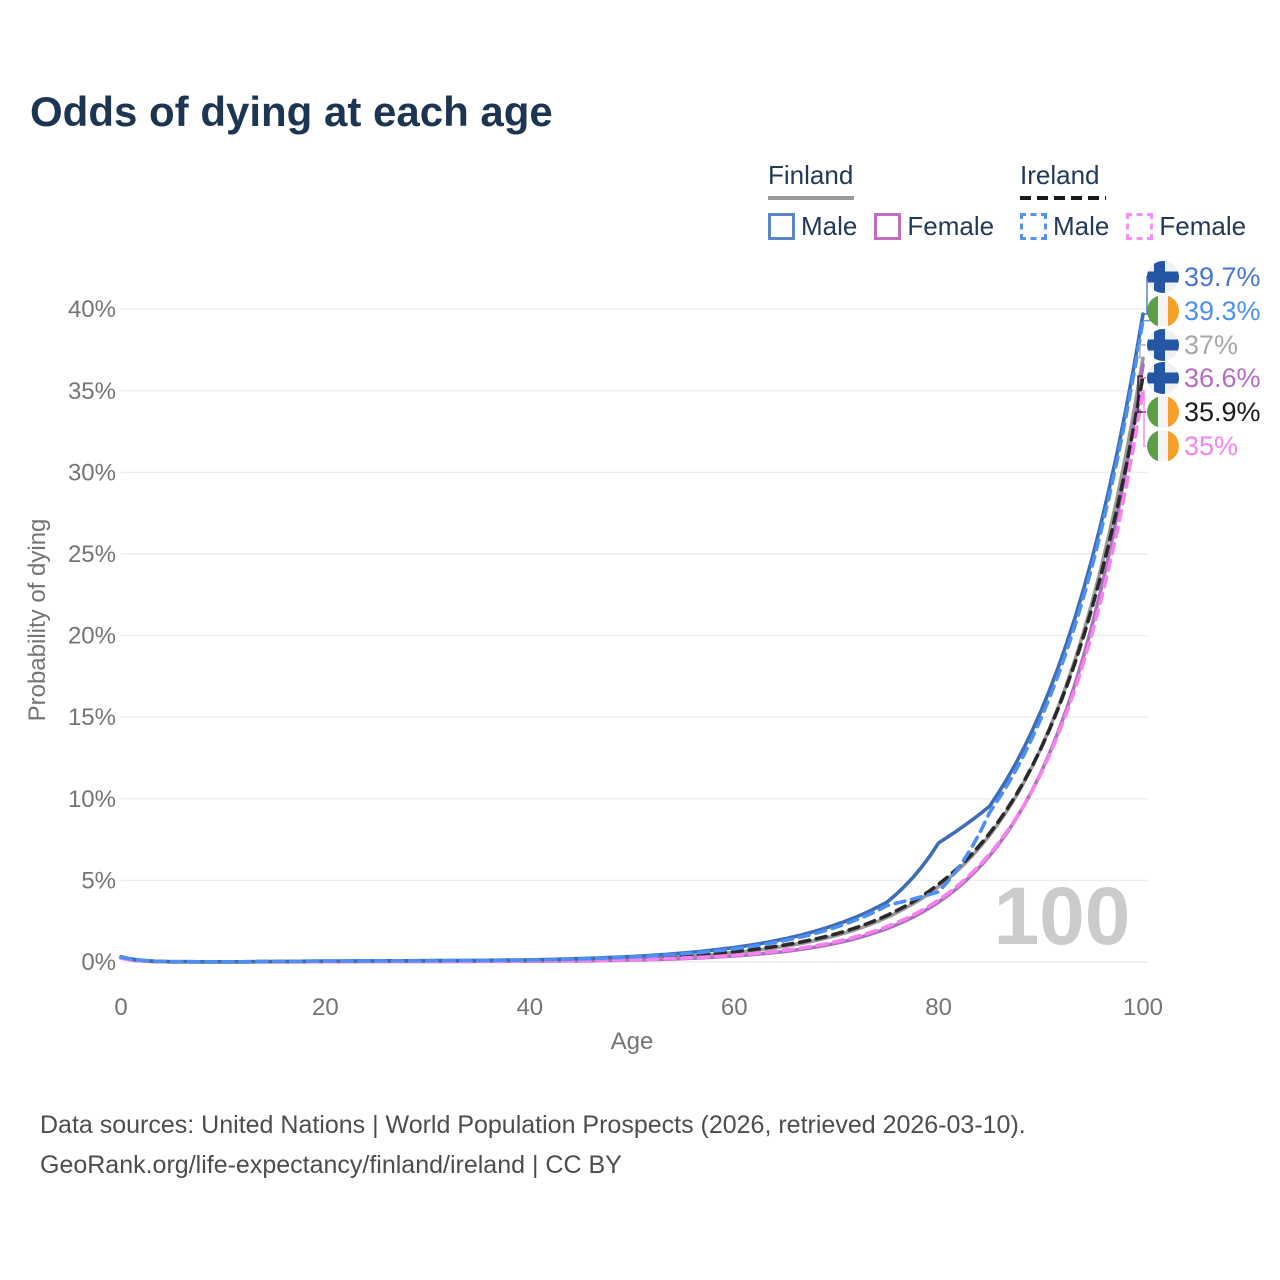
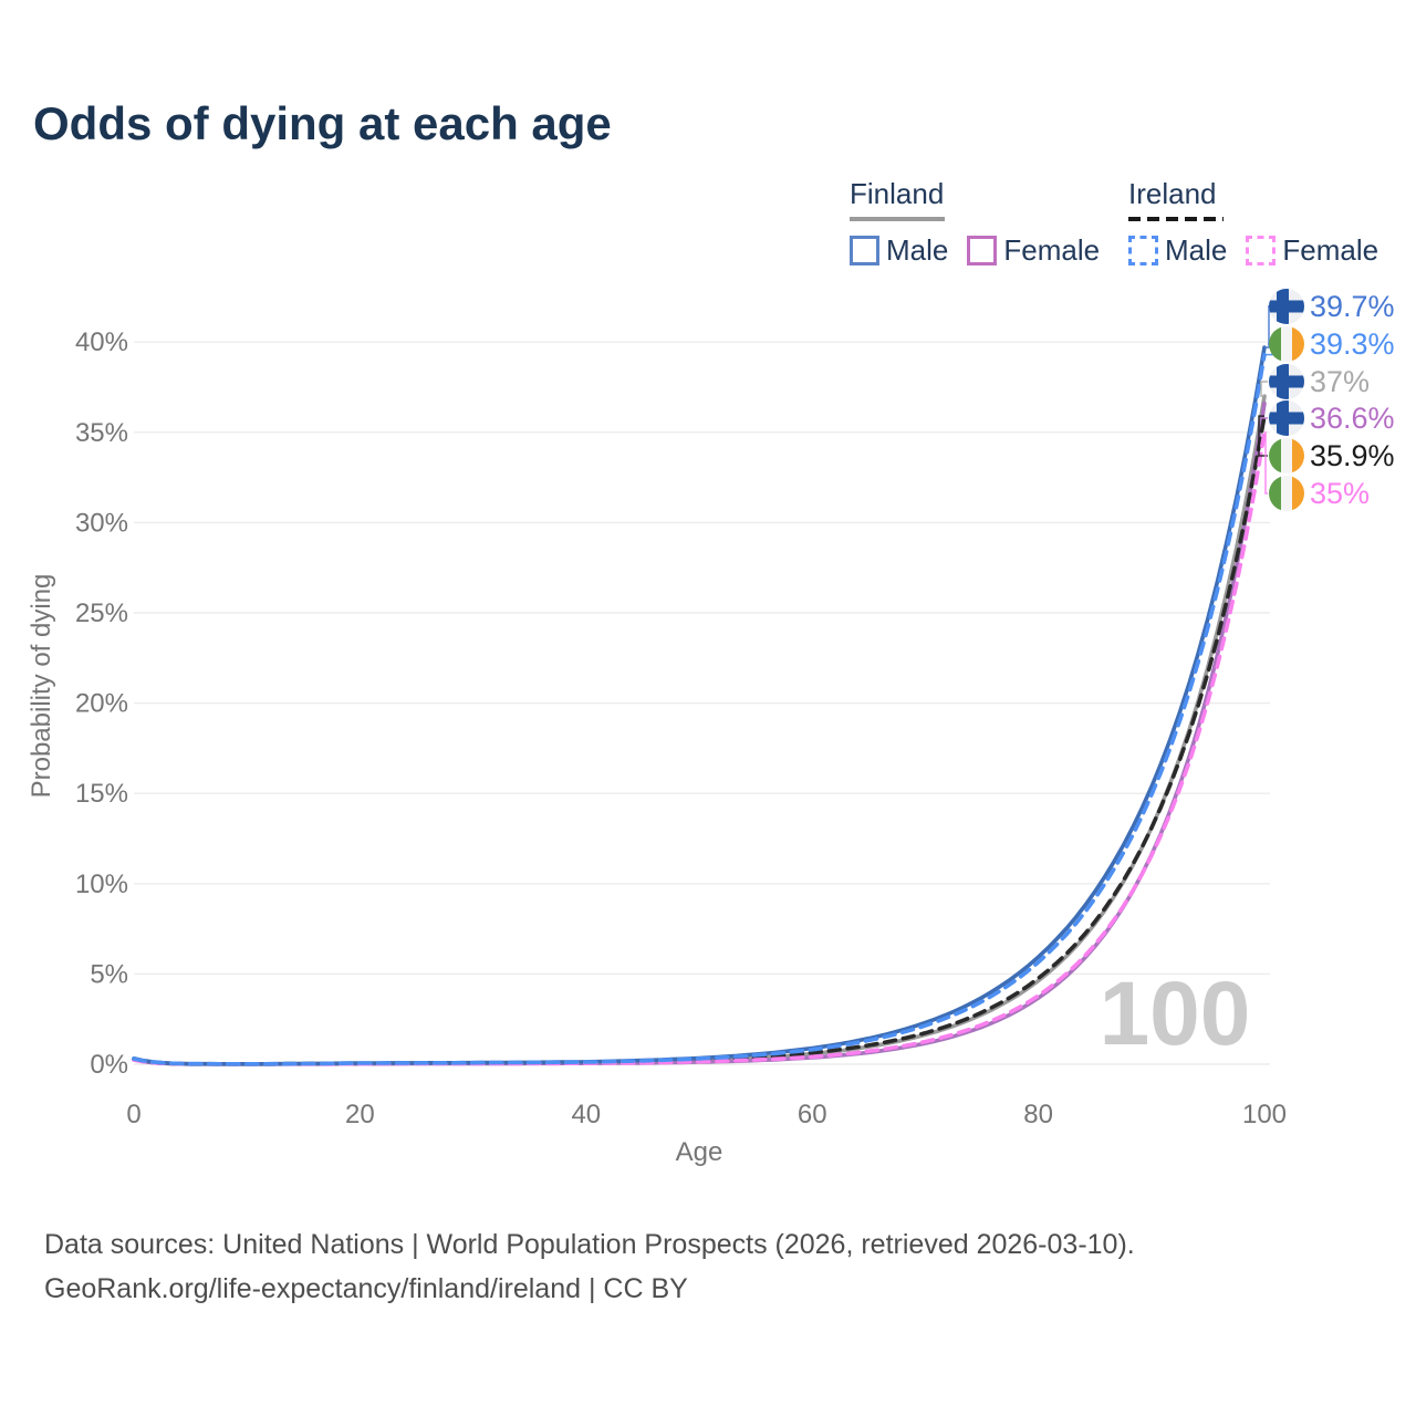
Finland Male/80: 7.3% -> 5.9%
Ireland Male/80: 4.3% -> 5.7%
